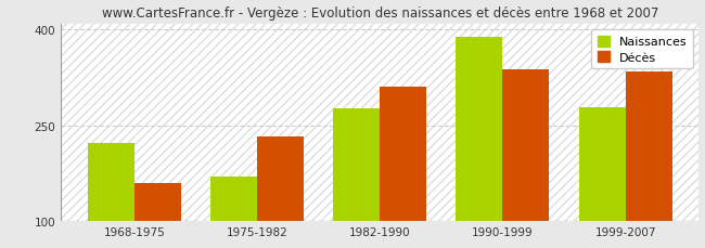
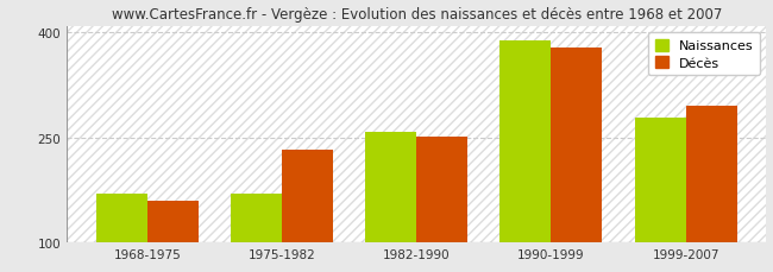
Naissances/1968-1975: 222 -> 170
Naissances/1982-1990: 276 -> 258
Décès/1982-1990: 310 -> 252
Décès/1990-1999: 338 -> 378
Décès/1999-2007: 334 -> 295
